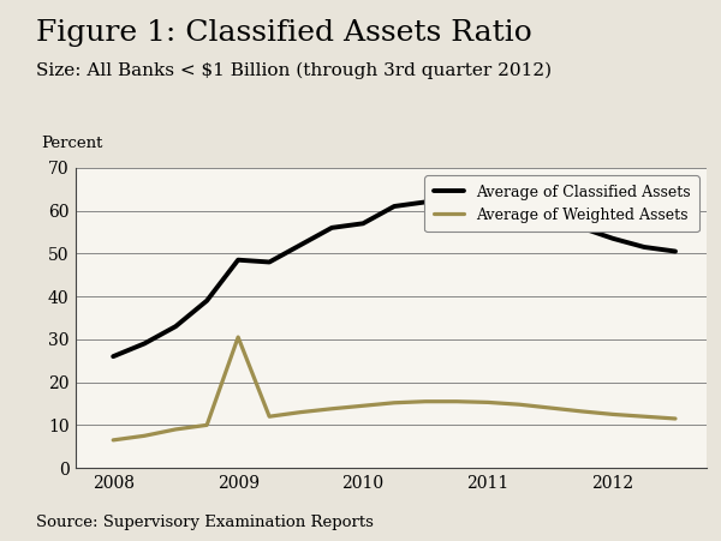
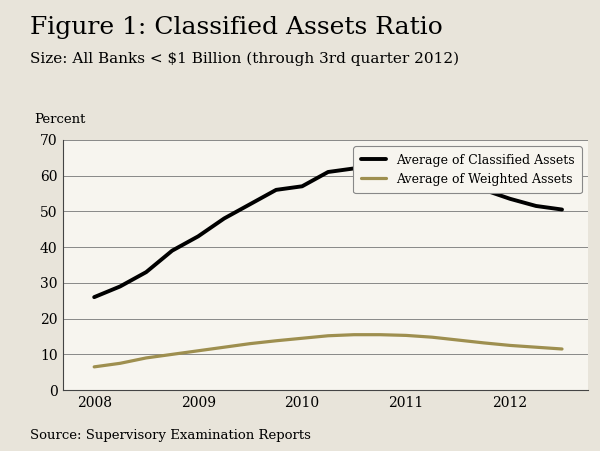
Average of Classified Assets/2009: 48.5 -> 43.0
Average of Weighted Assets/2009: 30.5 -> 11.0
